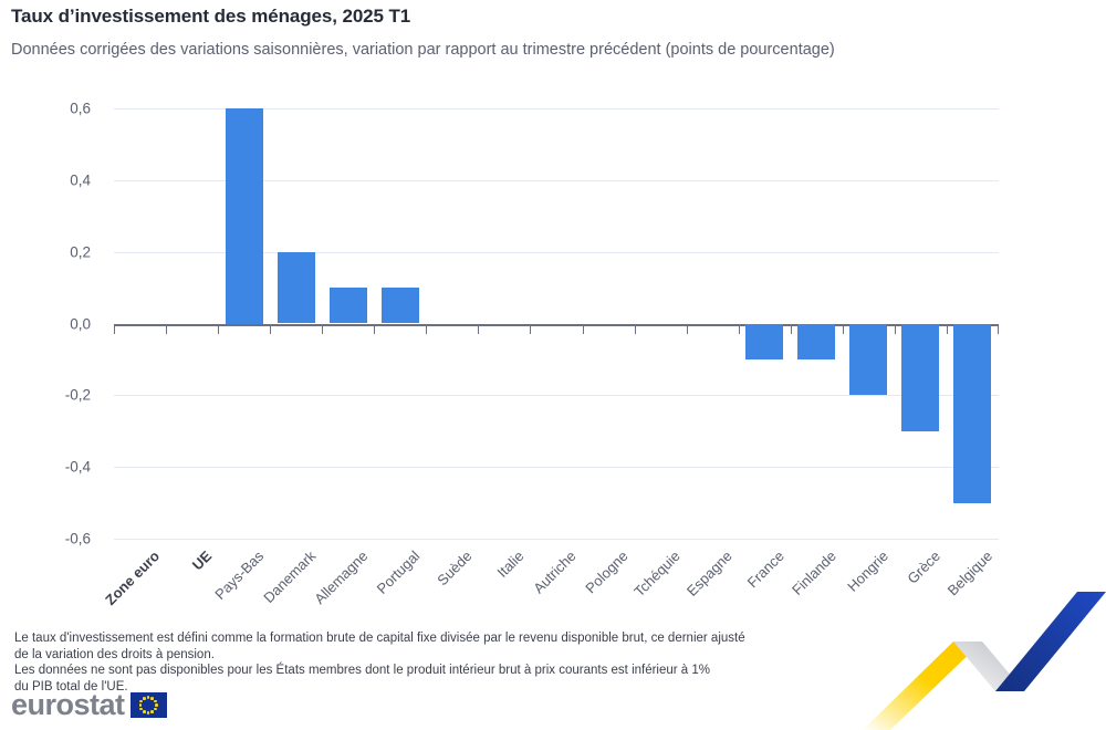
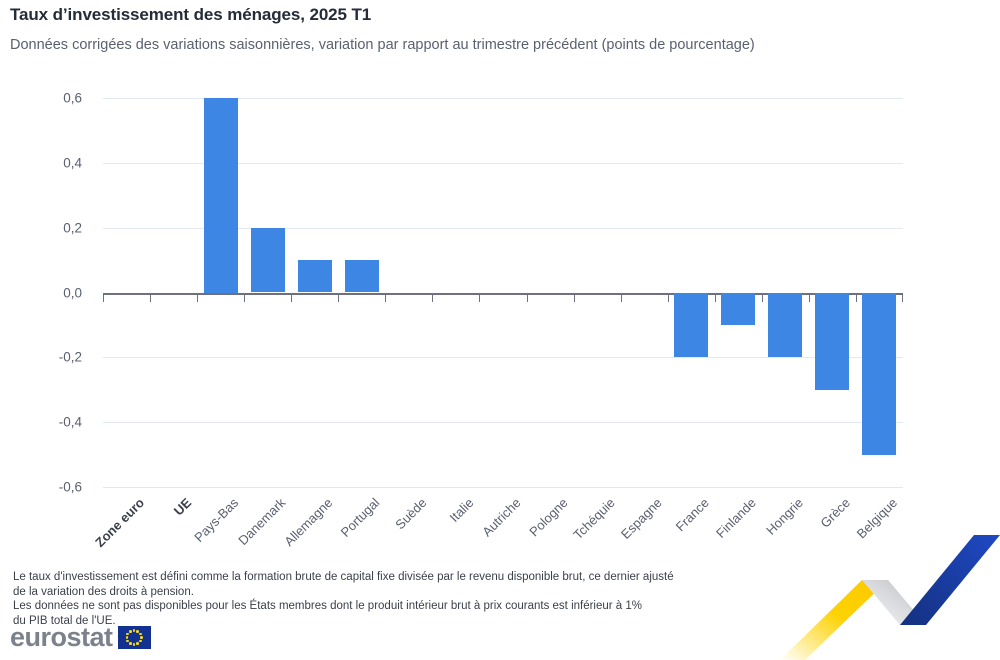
France: -0,1 -> -0,2
